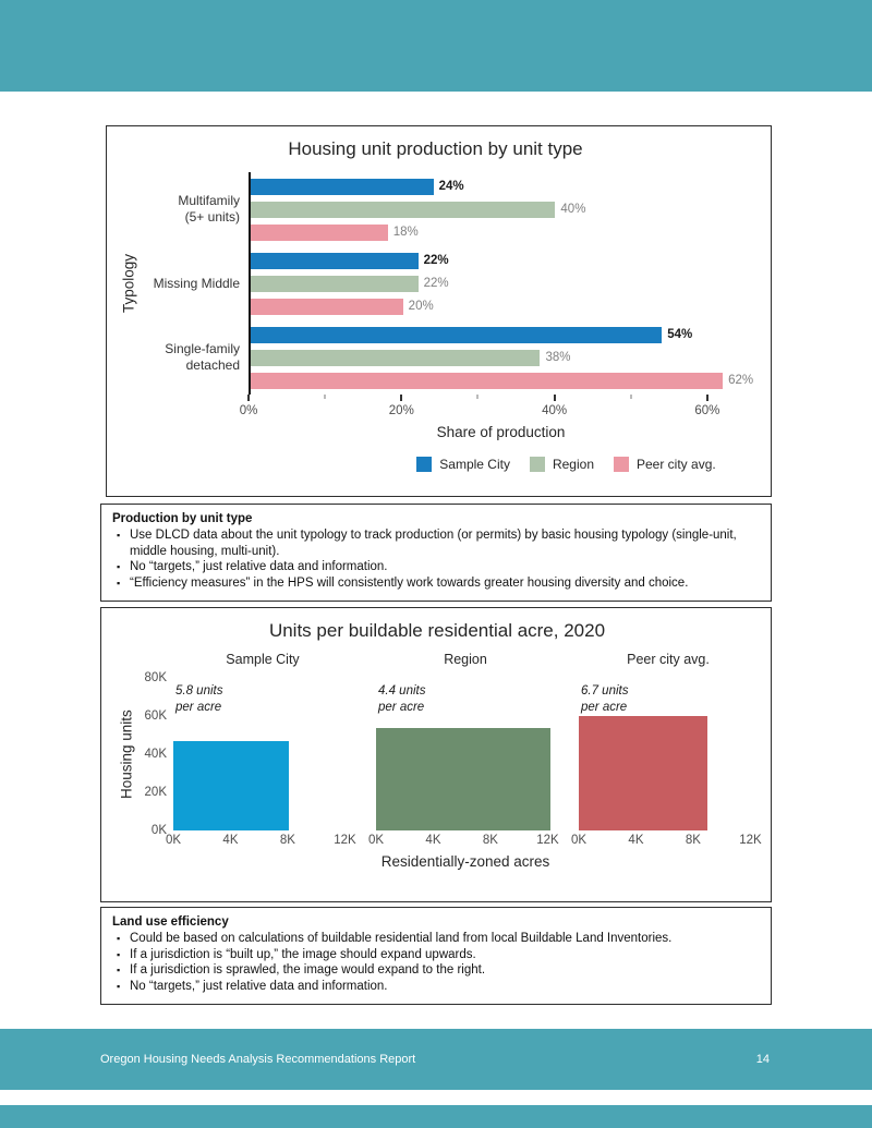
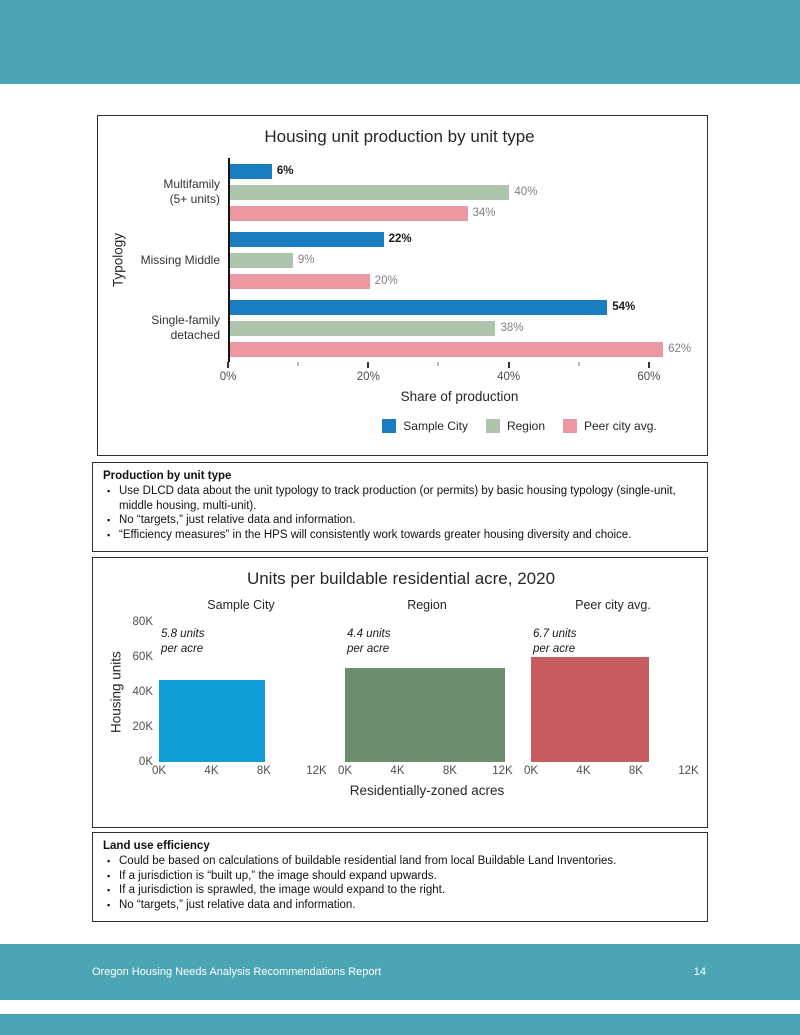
Housing unit production by unit type/Sample City/Multifamily (5+ units): 24% -> 6%
Housing unit production by unit type/Peer city avg./Multifamily (5+ units): 18% -> 34%
Housing unit production by unit type/Region/Missing Middle: 22% -> 9%
